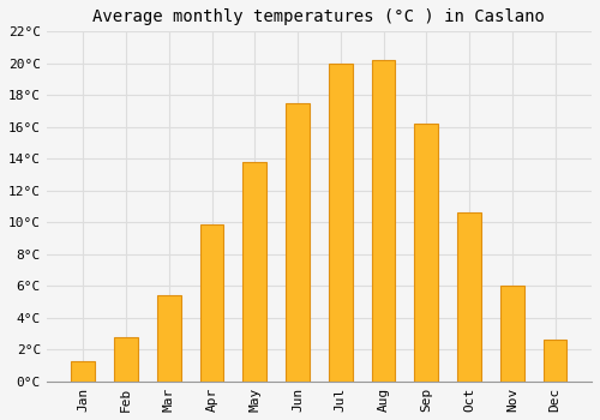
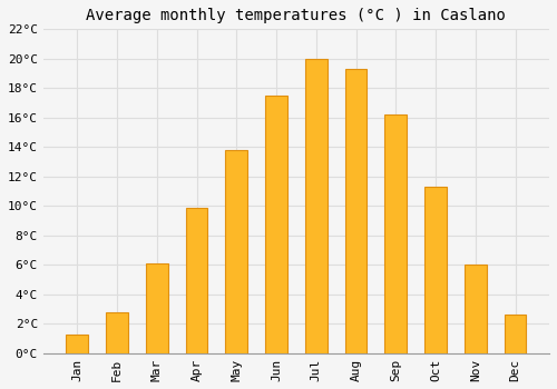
Mar: 5.4°C -> 6.1°C
Aug: 20.2°C -> 19.3°C
Oct: 10.6°C -> 11.3°C
